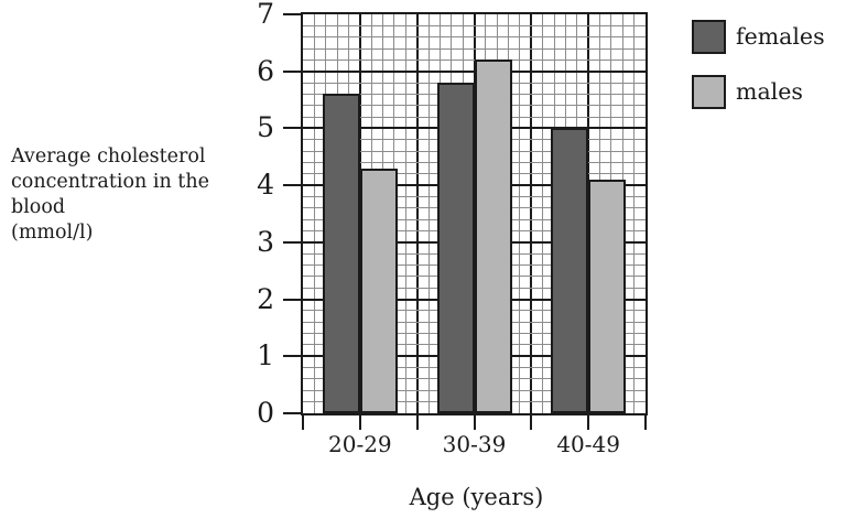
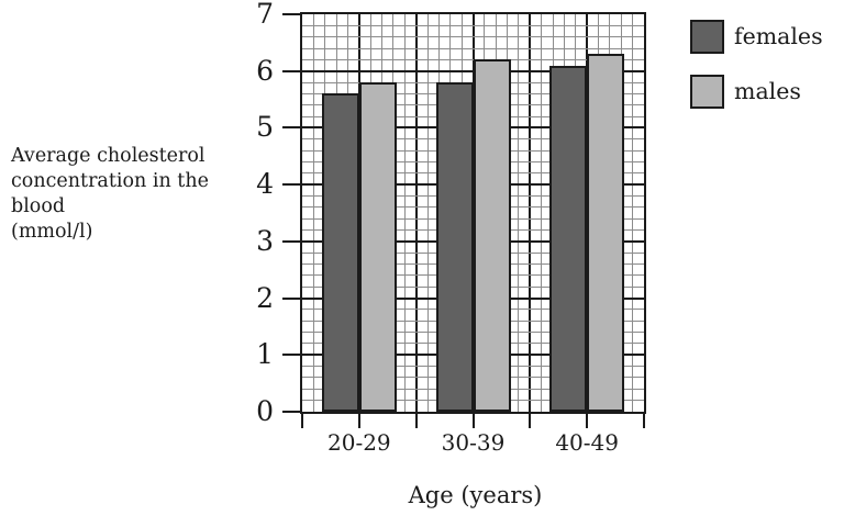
males/20-29: 4.3 -> 5.8
females/40-49: 5.0 -> 6.1
males/40-49: 4.1 -> 6.3
